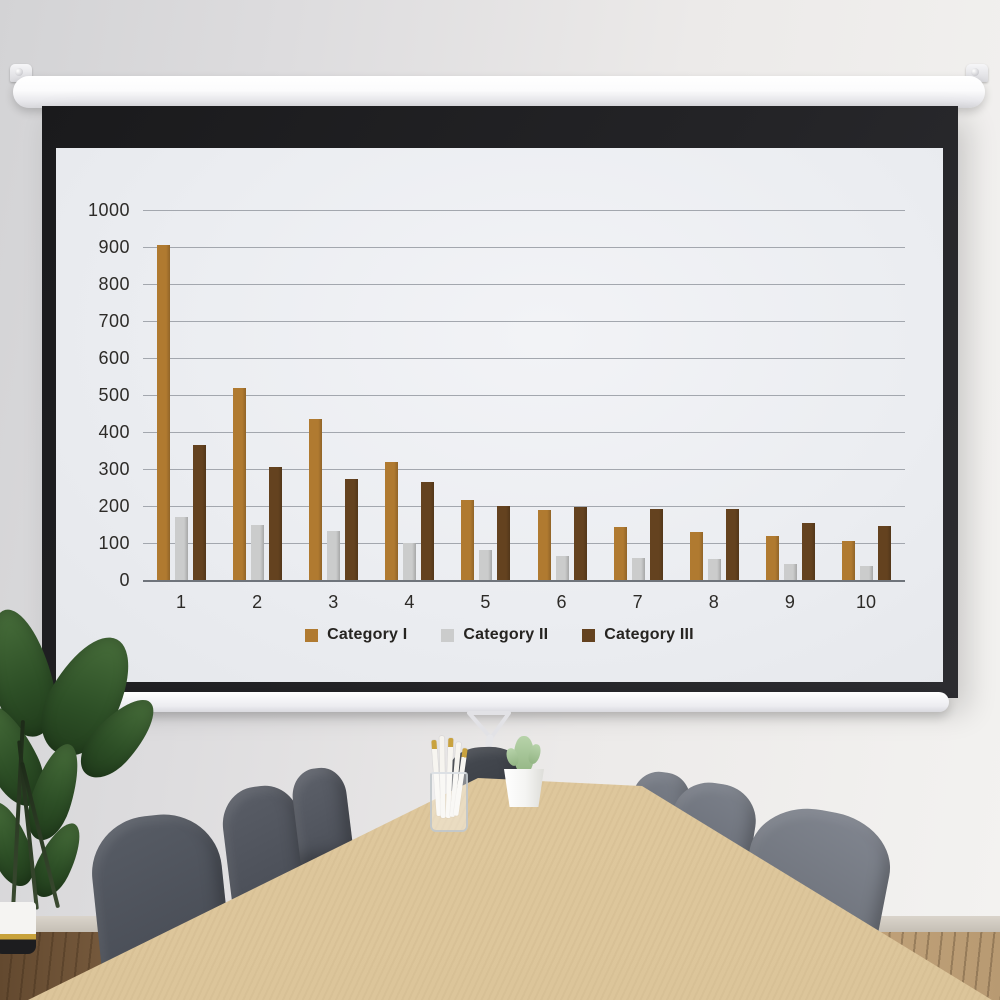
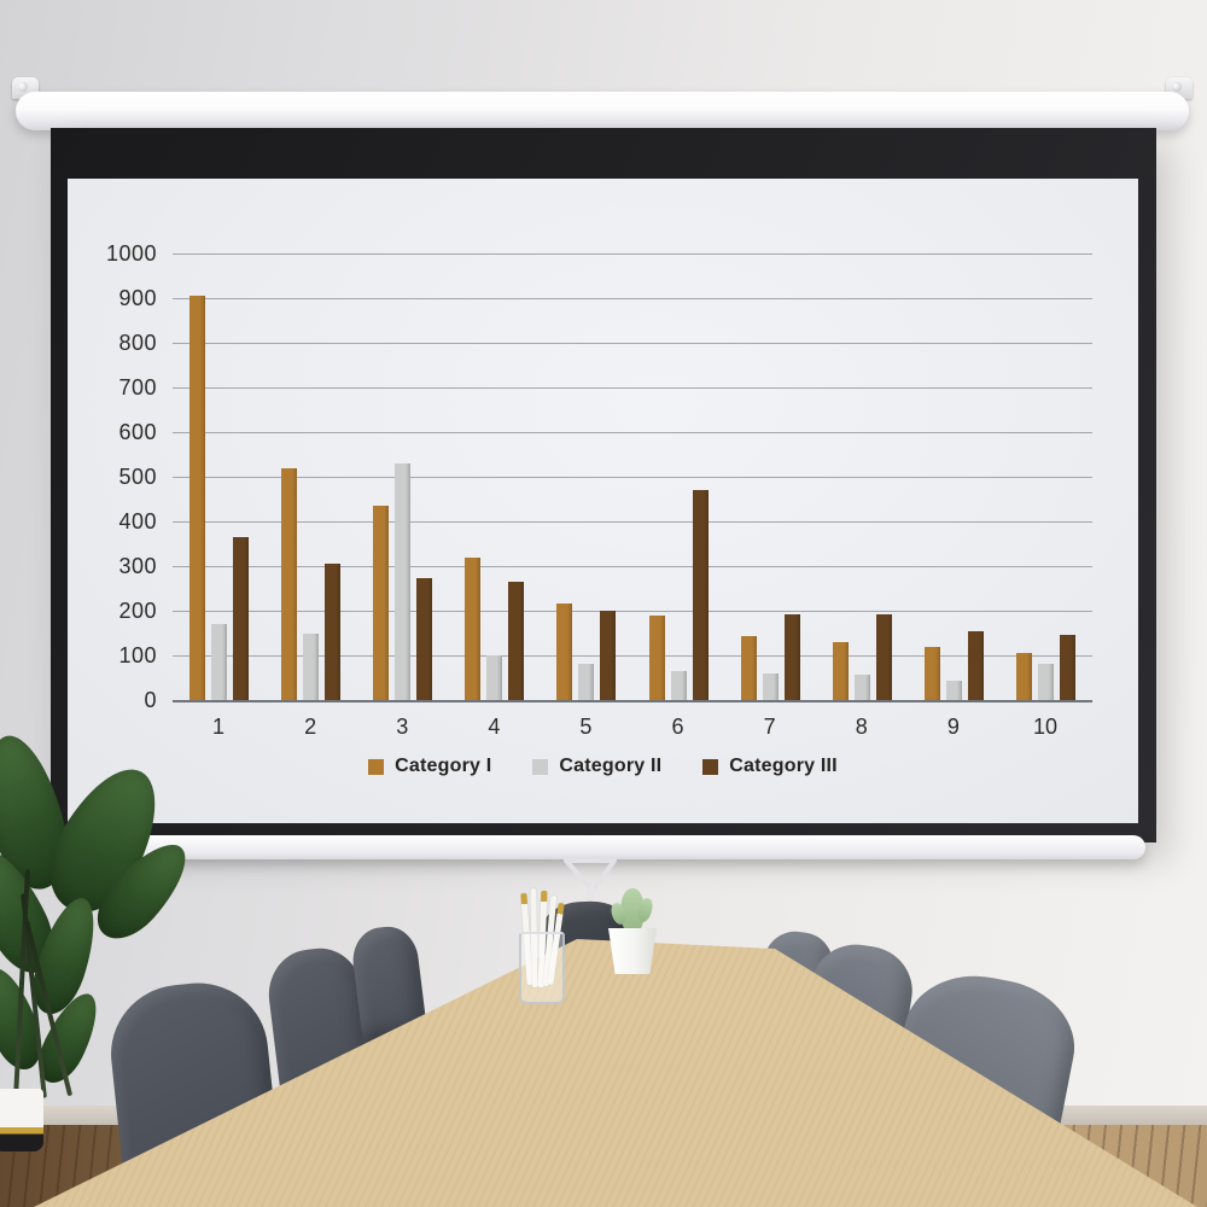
Category II/3: 130 -> 530
Category III/6: 200 -> 470
Category II/10: 40 -> 80
